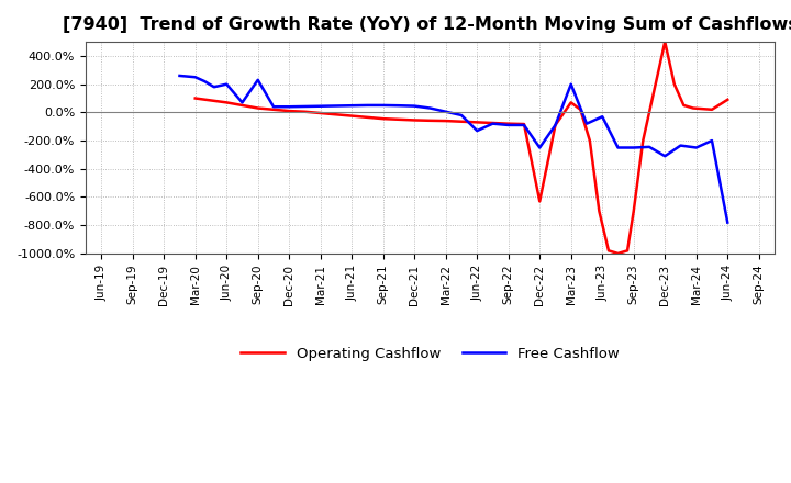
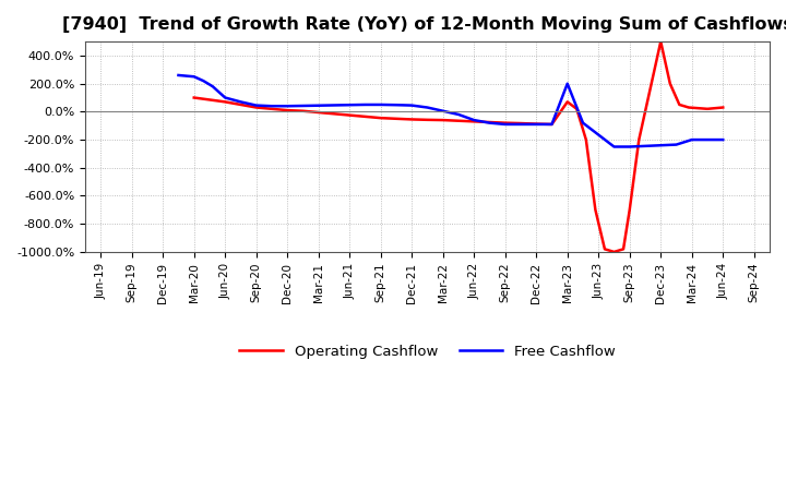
Free Cashflow/Jun-20: 200% -> 100%
Free Cashflow/Sep-20: 230% -> 40%
Free Cashflow/Jun-22: -130% -> -60%
Operating Cashflow/Dec-22: -630% -> -90%
Free Cashflow/Dec-22: -250% -> -90%
Free Cashflow/Jun-23: -30% -> -160%
Free Cashflow/Dec-23: -310% -> -240%
Free Cashflow/Mar-24: -250% -> -200%
Operating Cashflow/Jun-24: 90% -> 30%
Free Cashflow/Jun-24: -780% -> -200%
